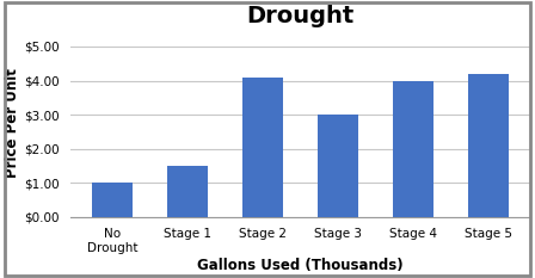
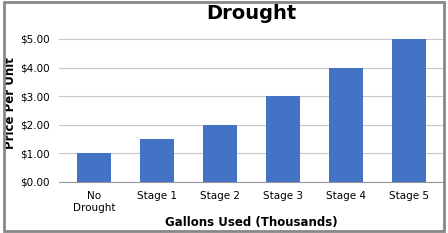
Stage 2: $4.1 -> $2.0
Stage 5: $4.2 -> $5.0
